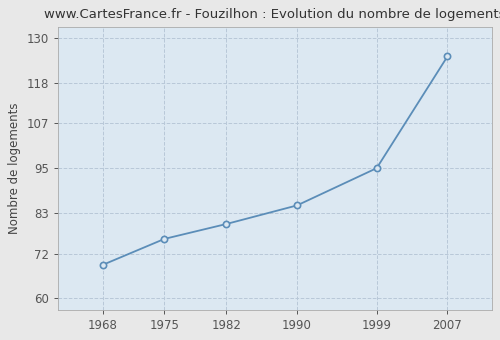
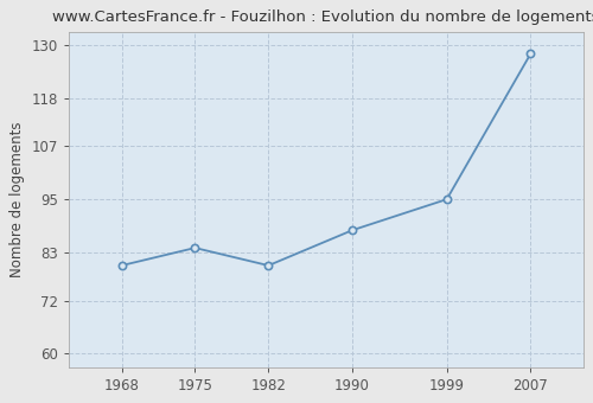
1968: 69 -> 80
1975: 76 -> 84
1990: 85 -> 88
2007: 125 -> 128
